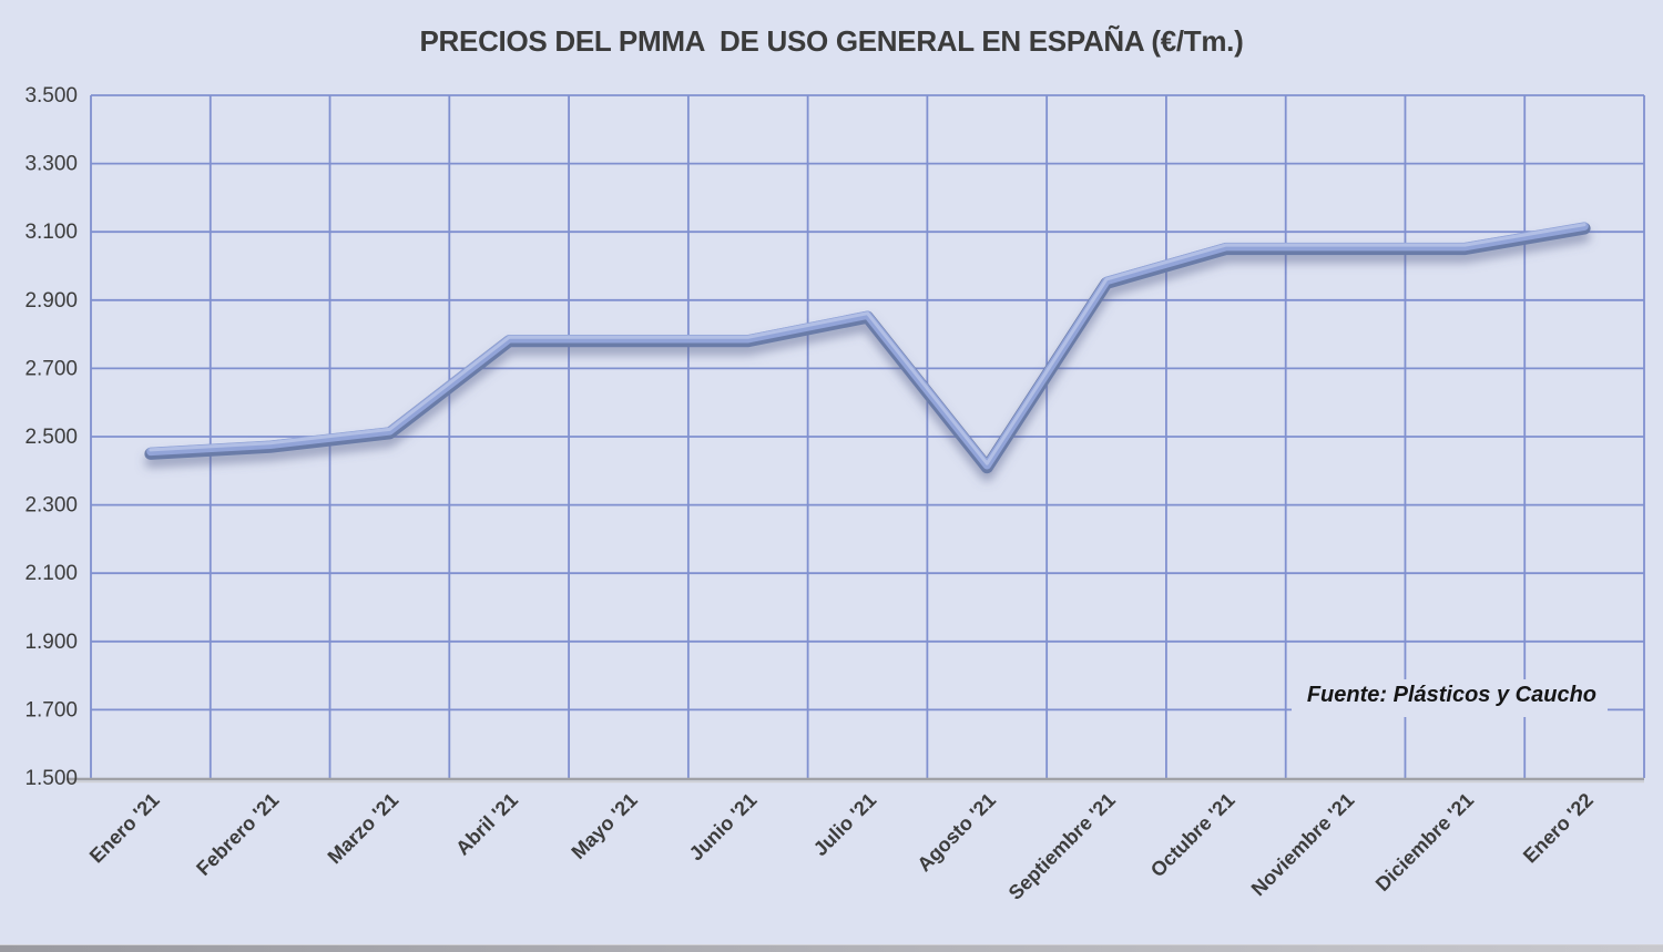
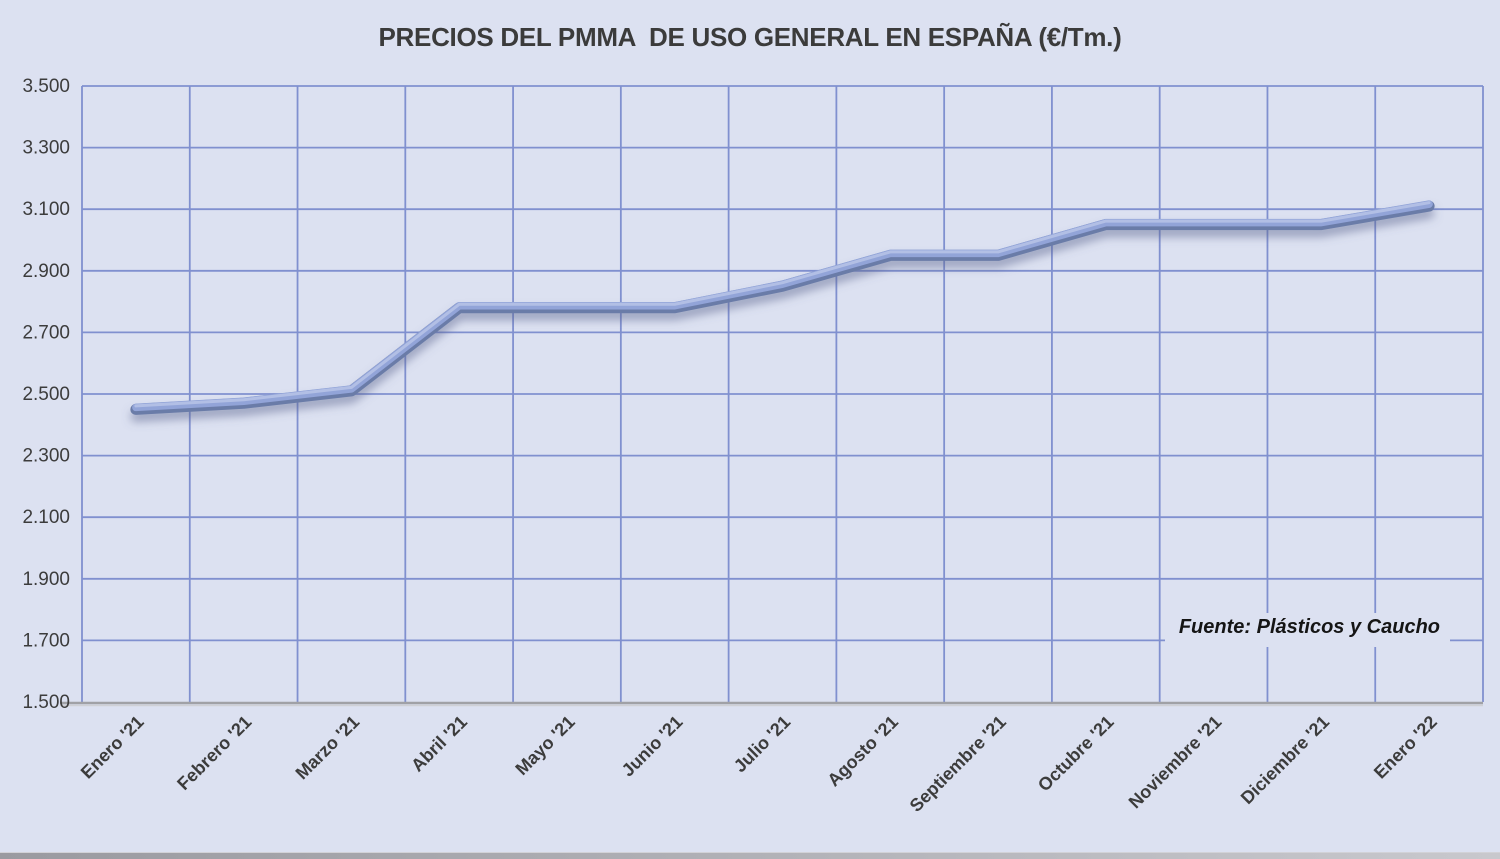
Agosto '21: 2410 -> 2950
